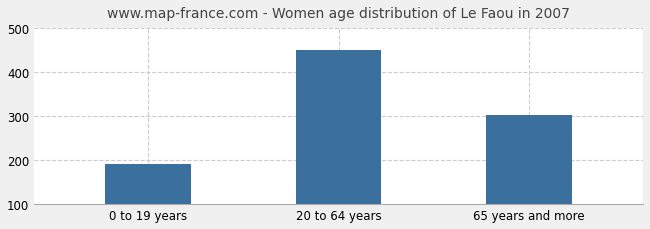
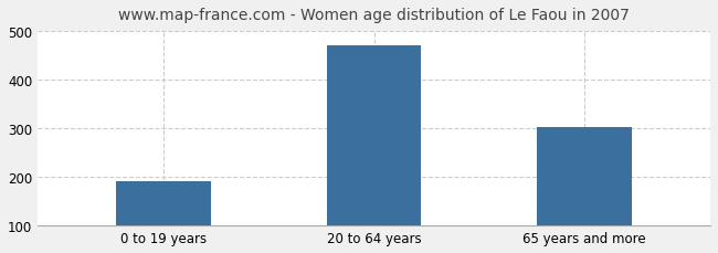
20 to 64 years: 450 -> 470
